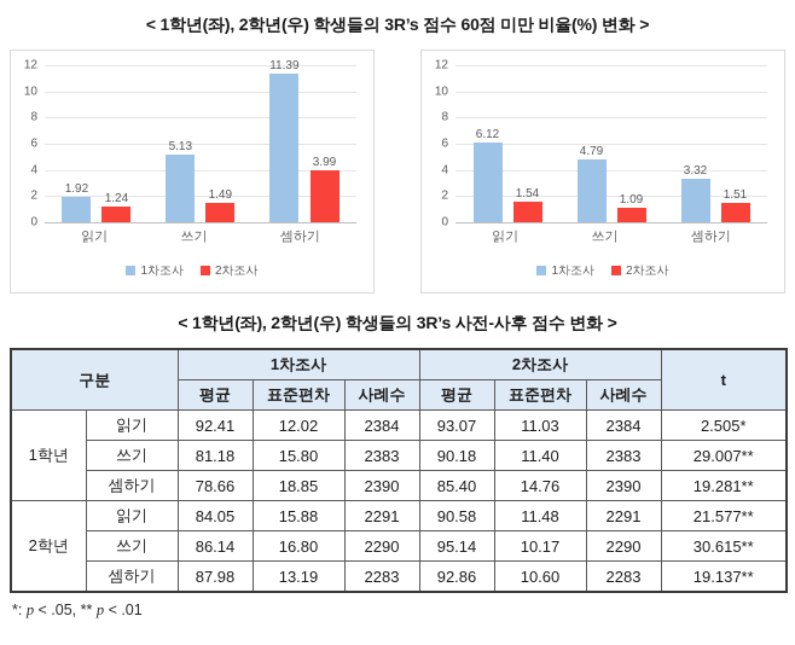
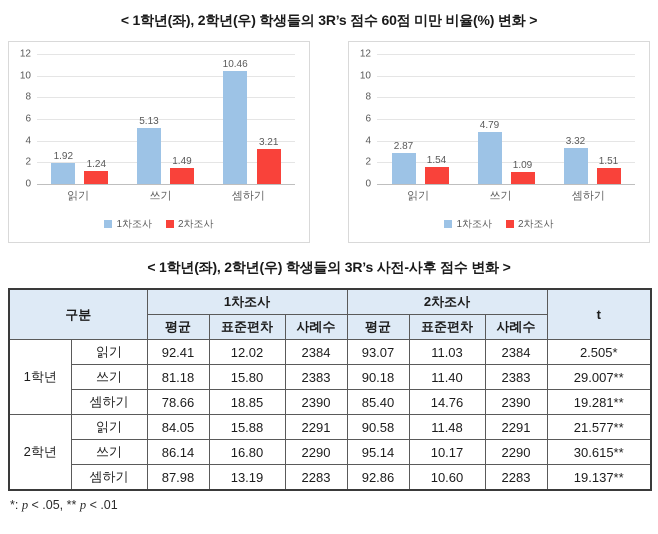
1학년/1차조사/셈하기: 11.39 -> 10.46
1학년/2차조사/셈하기: 3.99 -> 3.21
2학년/1차조사/읽기: 6.12 -> 2.87
